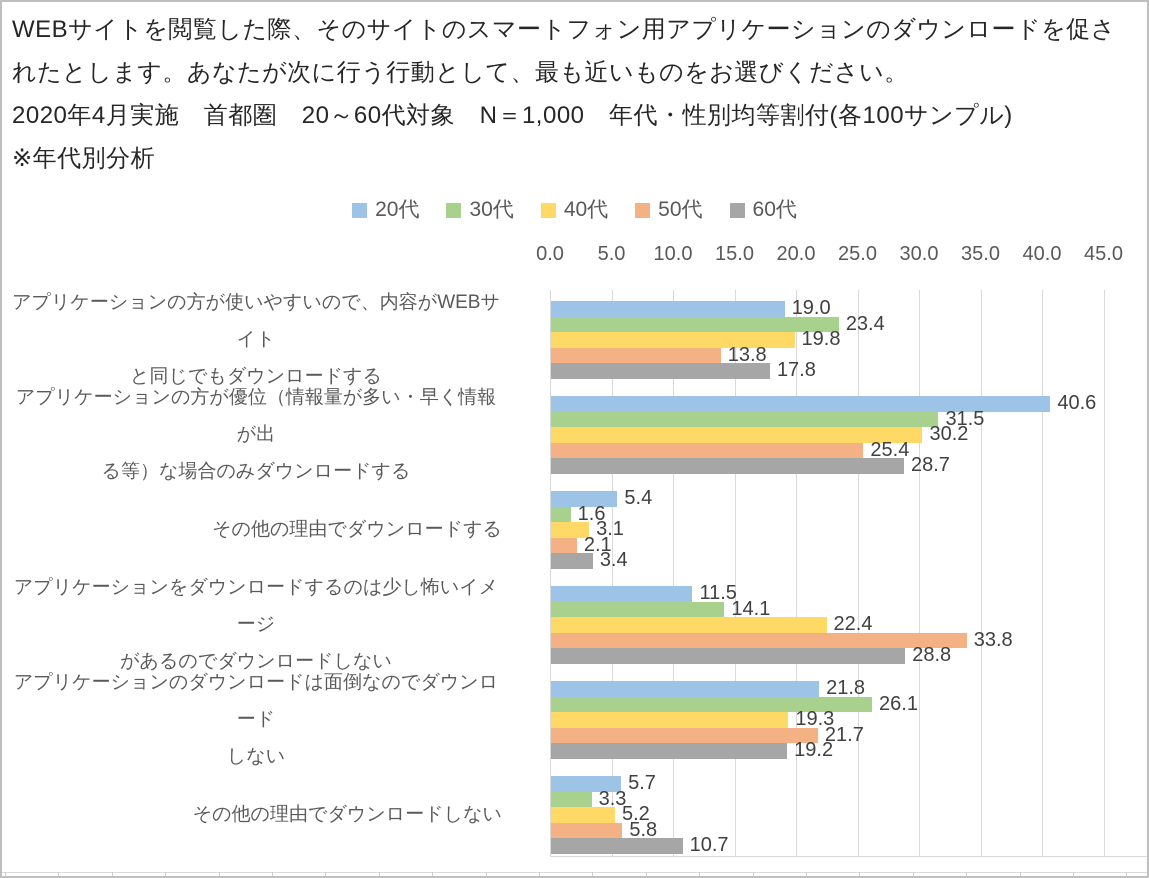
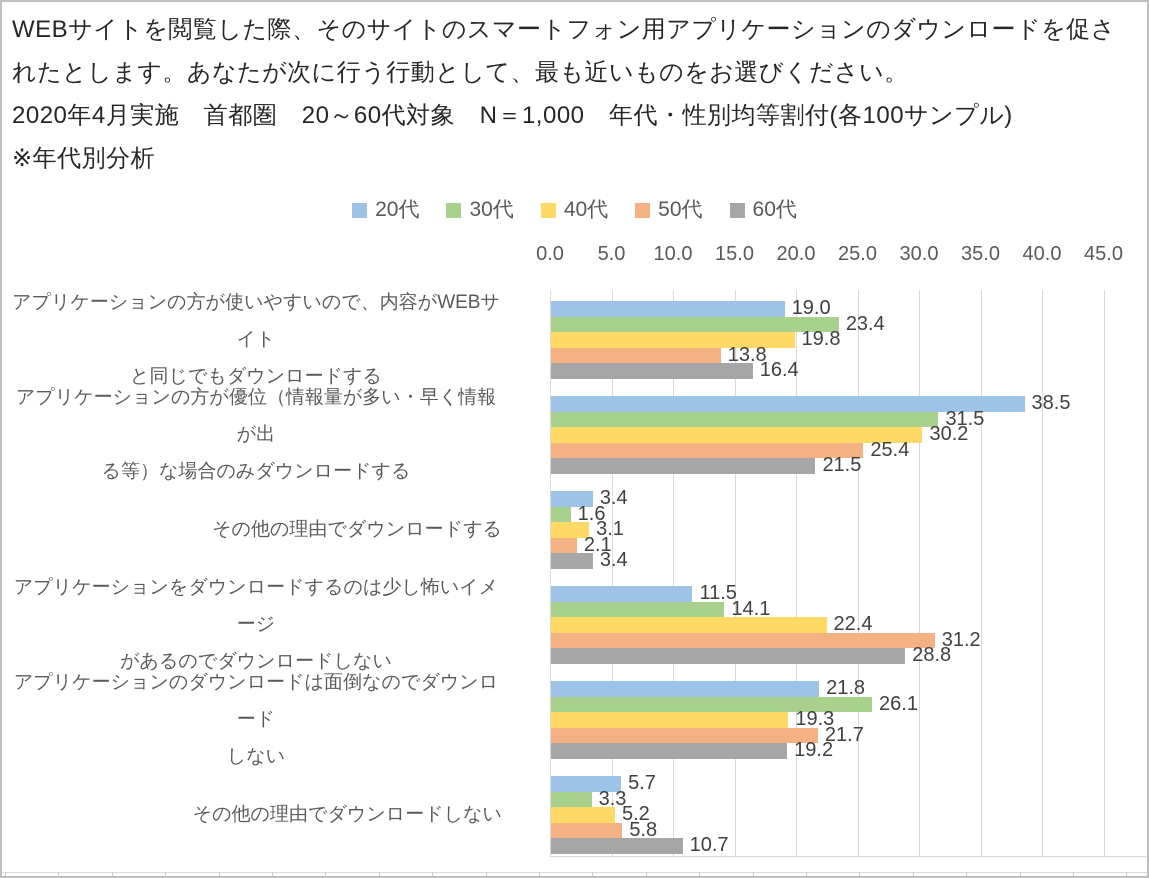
60代/アプリケーションの方が使いやすいので、内容がWEBサイトと同じでもダウンロードする: 17.8 -> 16.4
20代/アプリケーションの方が優位（情報量が多い・早く情報が出る等）な場合のみダウンロードする: 40.6 -> 38.5
60代/アプリケーションの方が優位（情報量が多い・早く情報が出る等）な場合のみダウンロードする: 28.7 -> 21.5
20代/その他の理由でダウンロードする: 5.4 -> 3.4
50代/アプリケーションをダウンロードするのは少し怖いイメージがあるのでダウンロードしない: 33.8 -> 31.2
